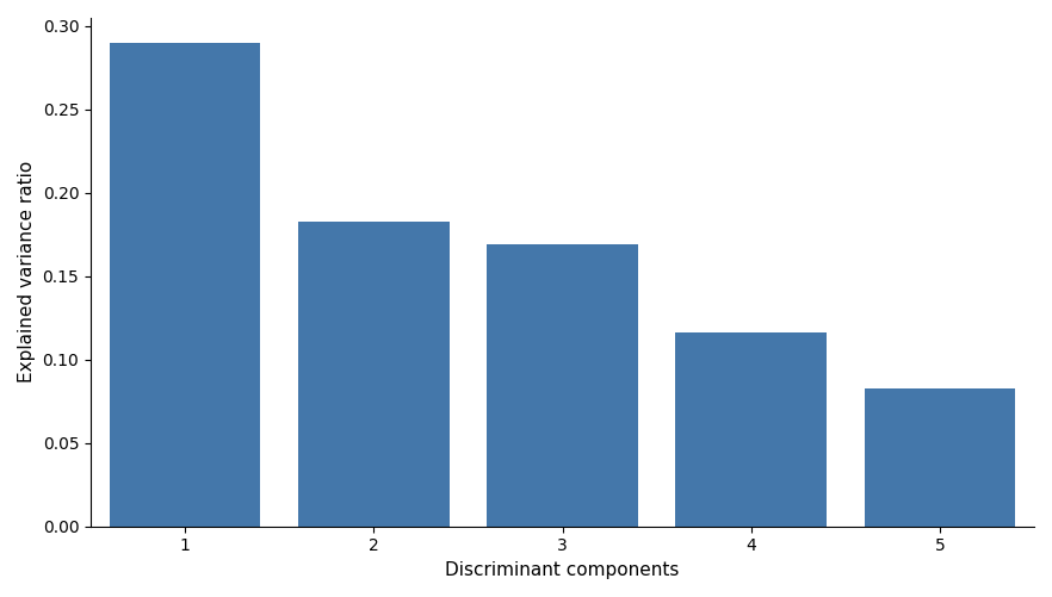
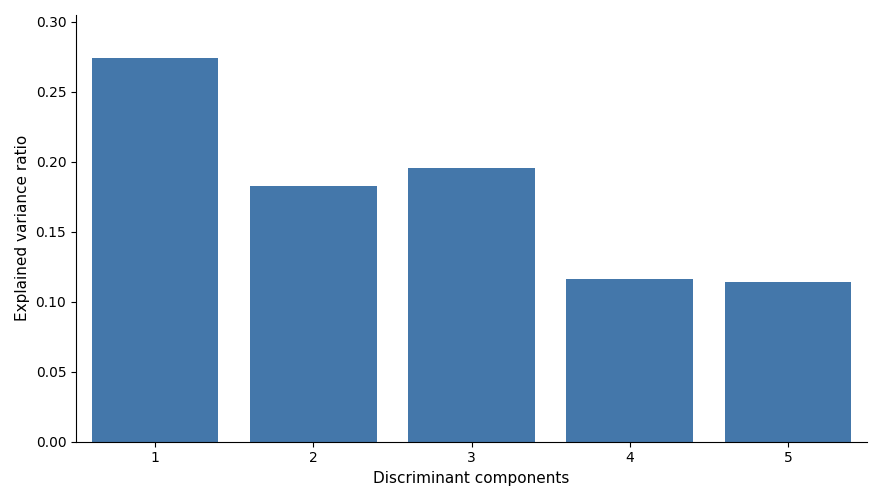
1: 0.290 -> 0.274
3: 0.169 -> 0.196
5: 0.083 -> 0.114
